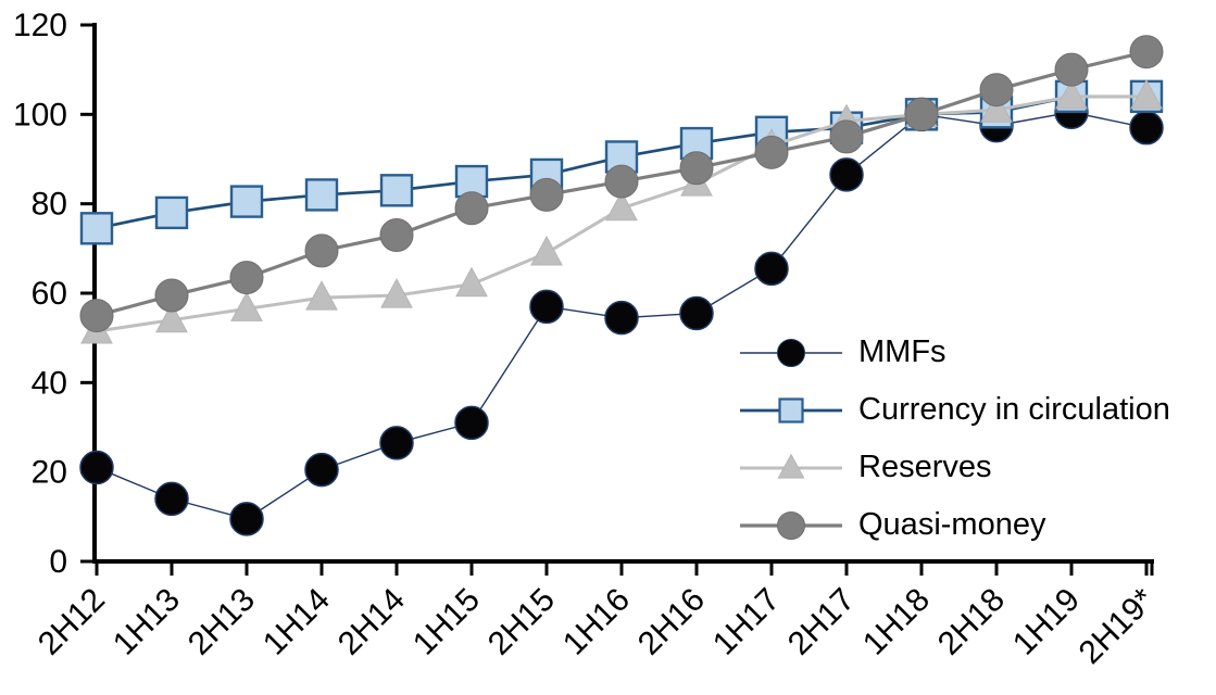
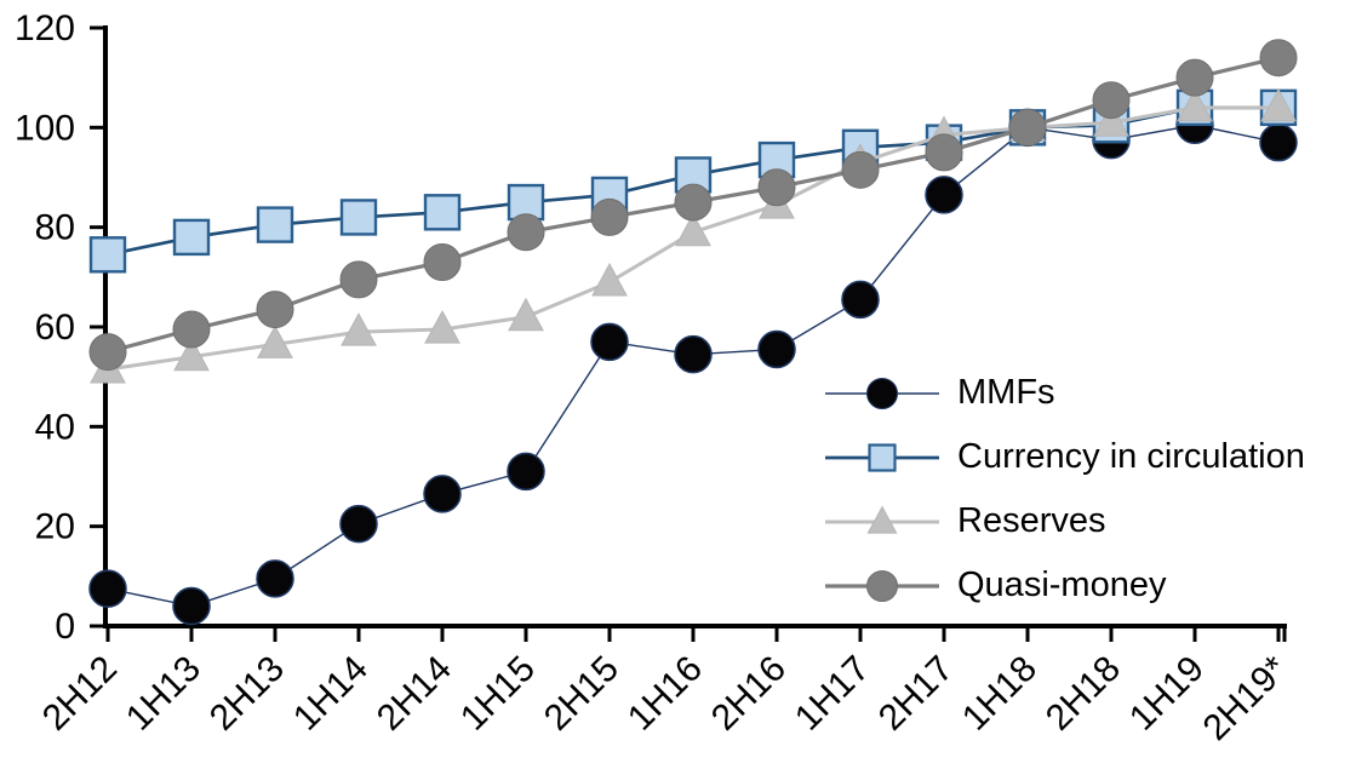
MMFs/2H12: 21 -> 8
MMFs/1H13: 14 -> 4
